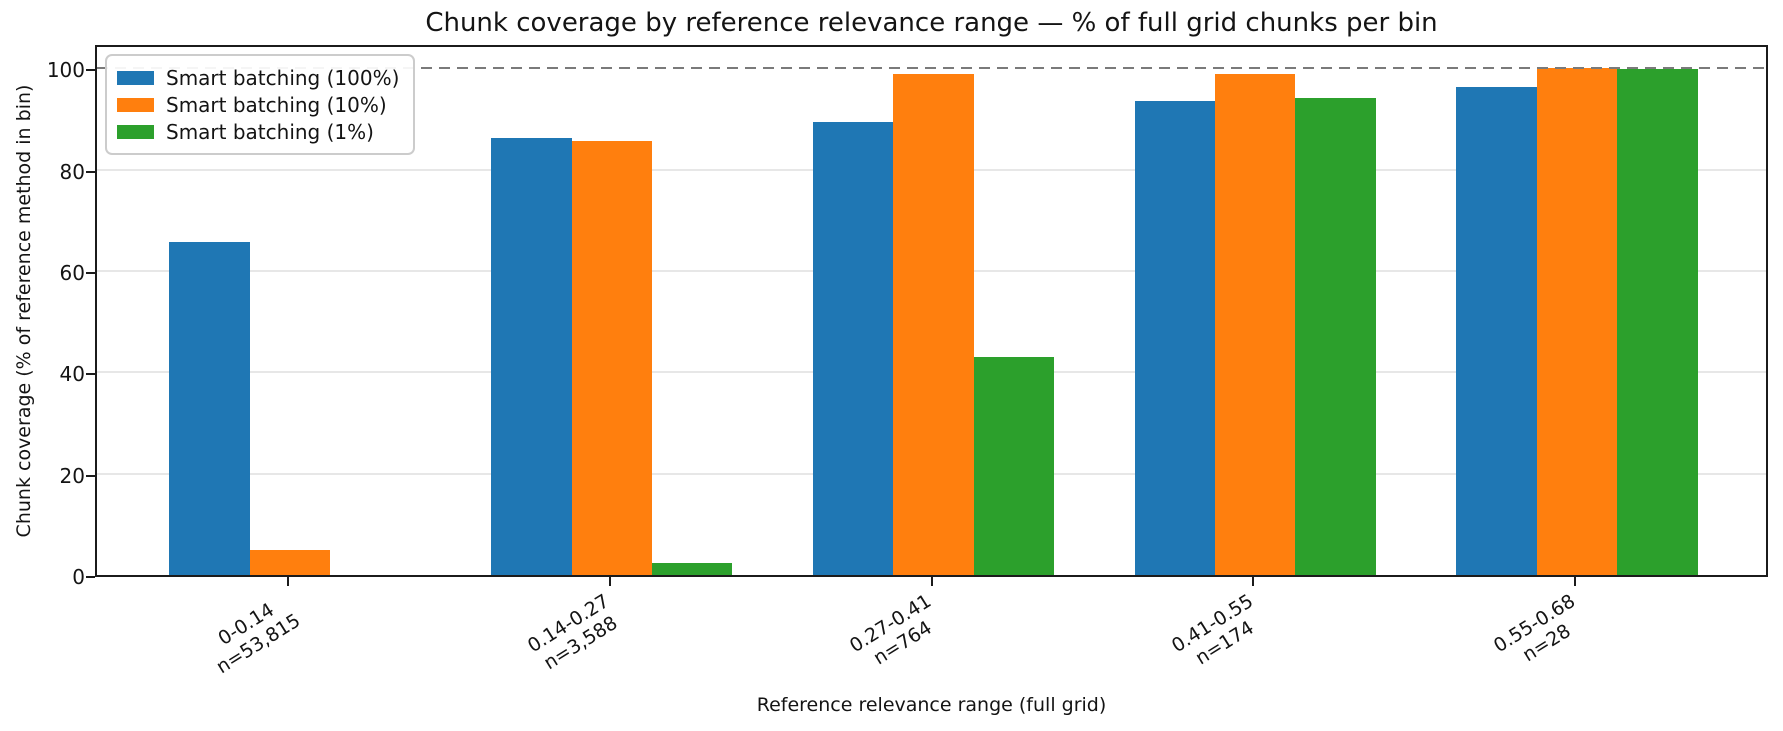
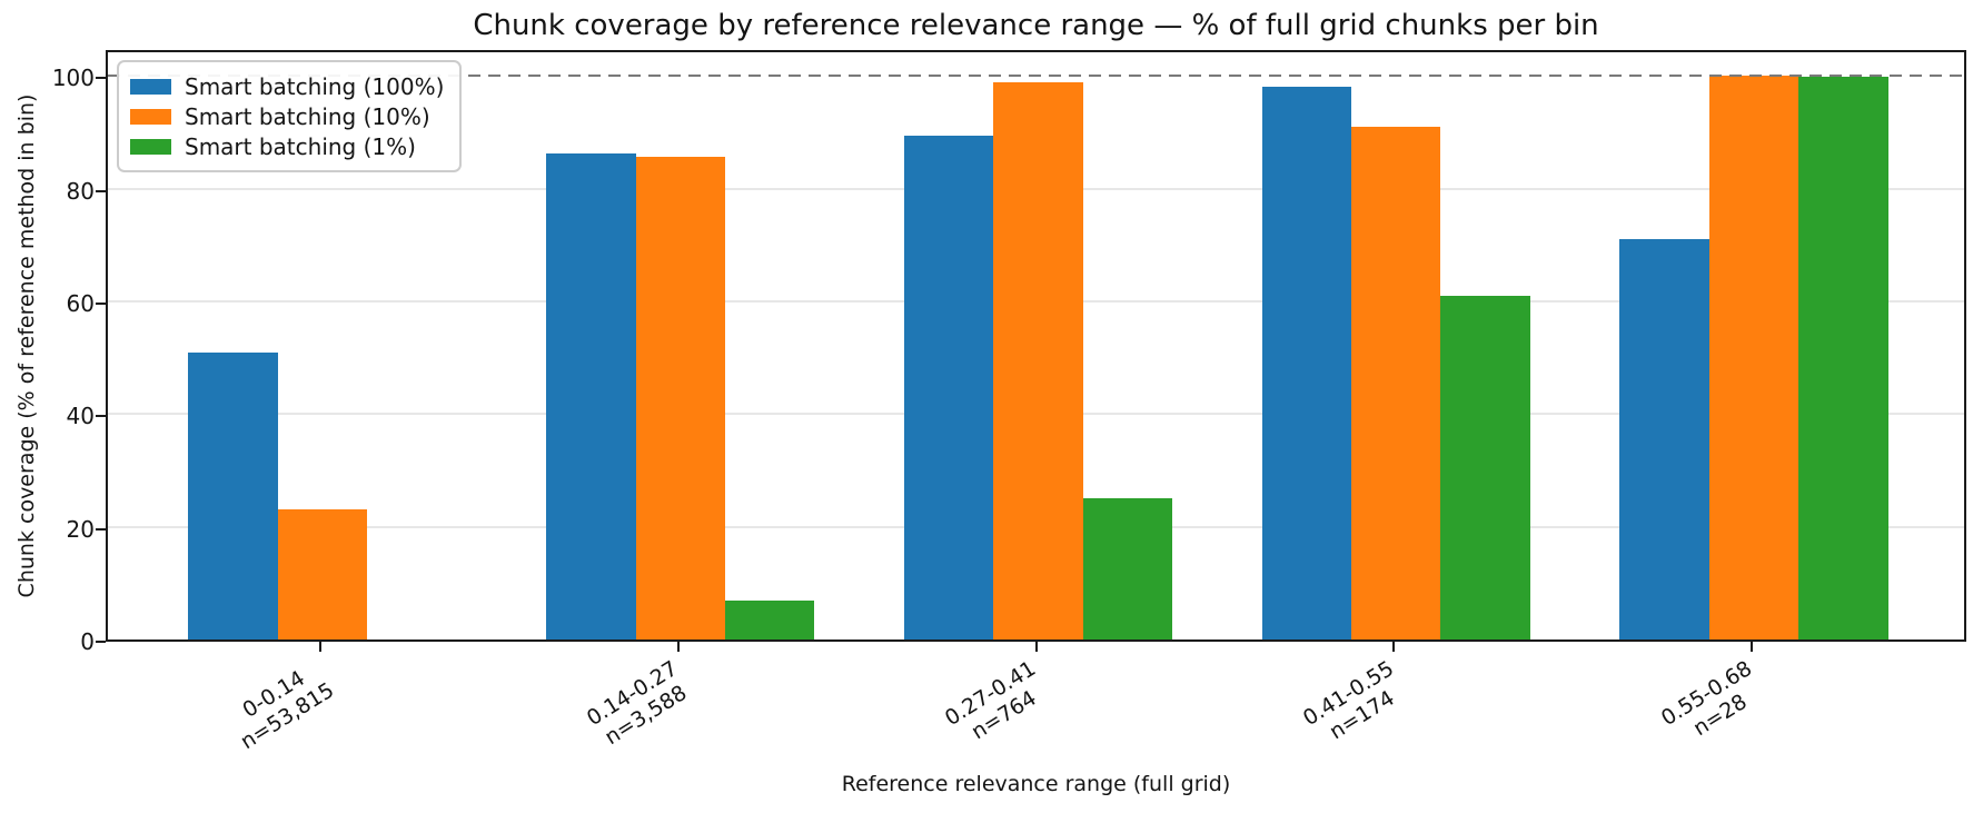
Smart batching (100%)/0-0.14: 66 -> 51
Smart batching (10%)/0-0.14: 5 -> 23
Smart batching (1%)/0.14-0.27: 2 -> 7
Smart batching (1%)/0.27-0.41: 43 -> 25
Smart batching (100%)/0.41-0.55: 94 -> 98
Smart batching (10%)/0.41-0.55: 99 -> 91
Smart batching (1%)/0.41-0.55: 94 -> 61
Smart batching (100%)/0.55-0.68: 96 -> 71
